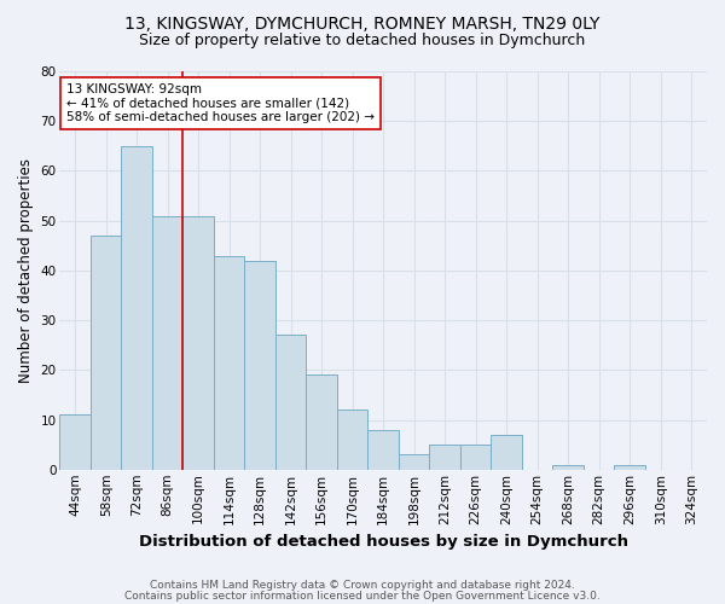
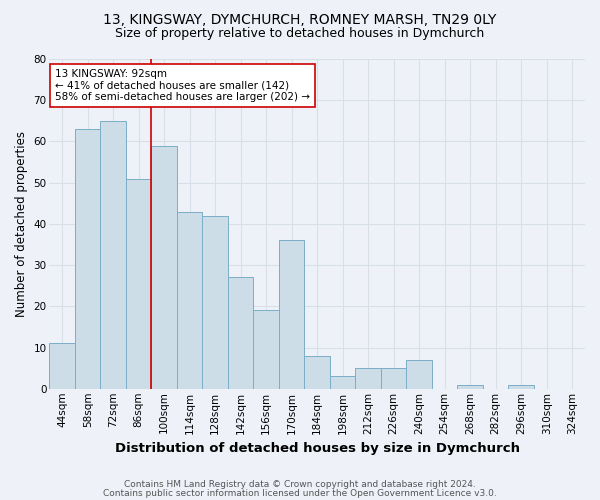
58sqm: 47 -> 63
100sqm: 51 -> 59
170sqm: 12 -> 36
